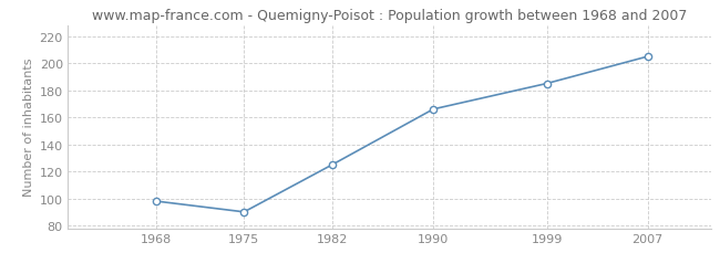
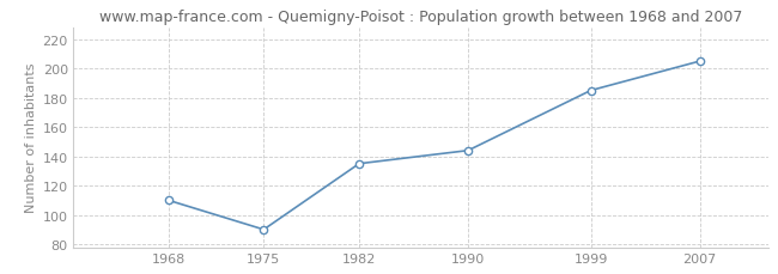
1968: 98 -> 110
1982: 125 -> 135
1990: 166 -> 144
